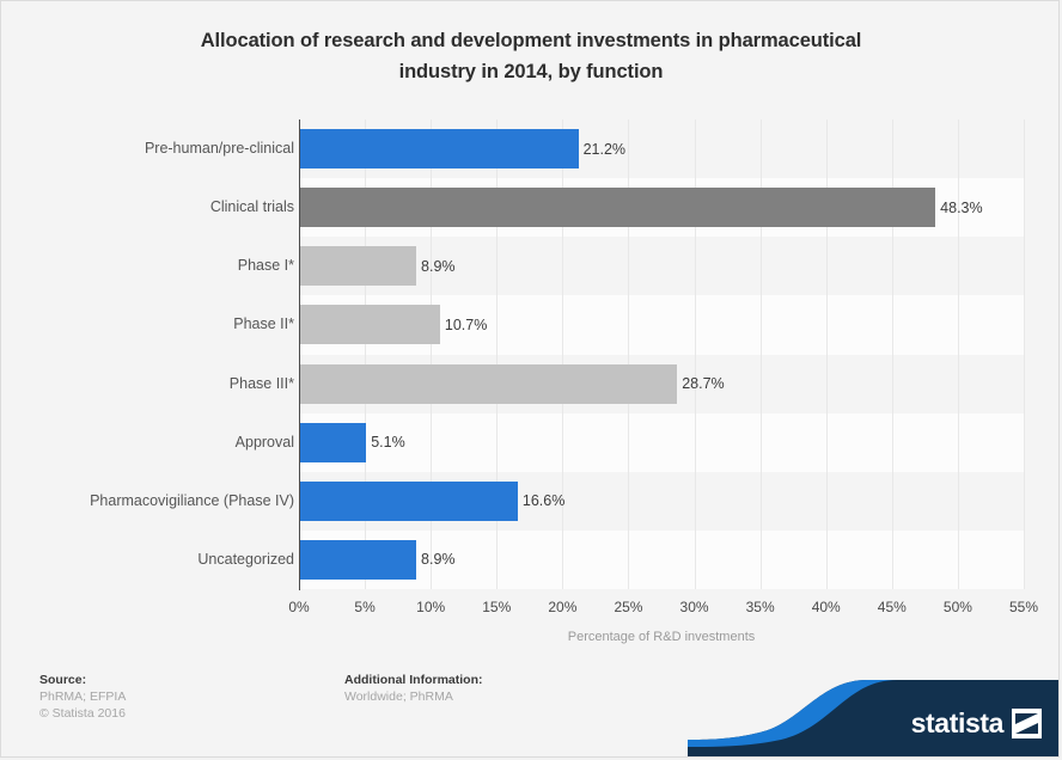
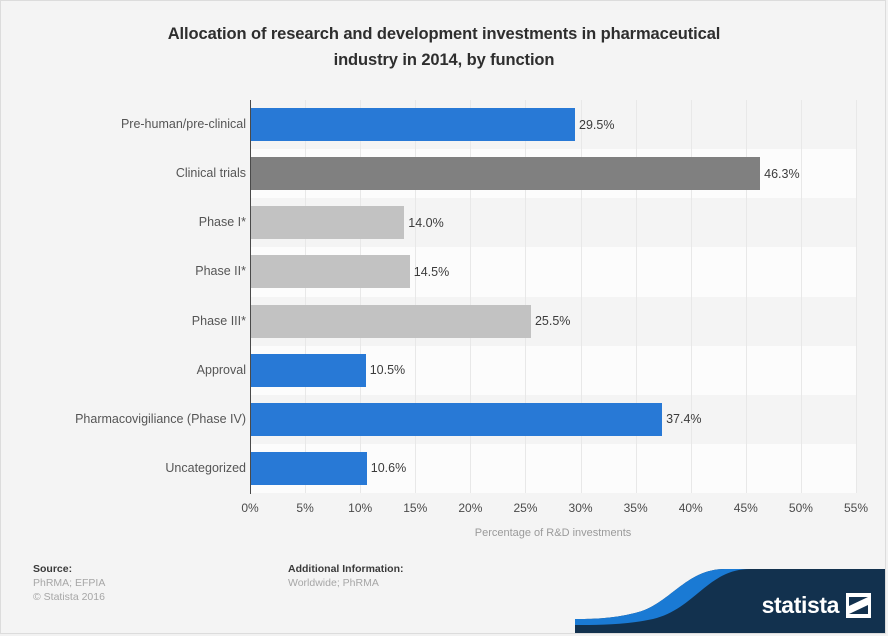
Pre-human/pre-clinical: 21.2% -> 29.5%
Clinical trials: 48.3% -> 46.3%
Phase I*: 8.9% -> 14.0%
Phase II*: 10.7% -> 14.5%
Phase III*: 28.7% -> 25.5%
Approval: 5.1% -> 10.5%
Pharmacovigiliance (Phase IV): 16.6% -> 37.4%
Uncategorized: 8.9% -> 10.6%
